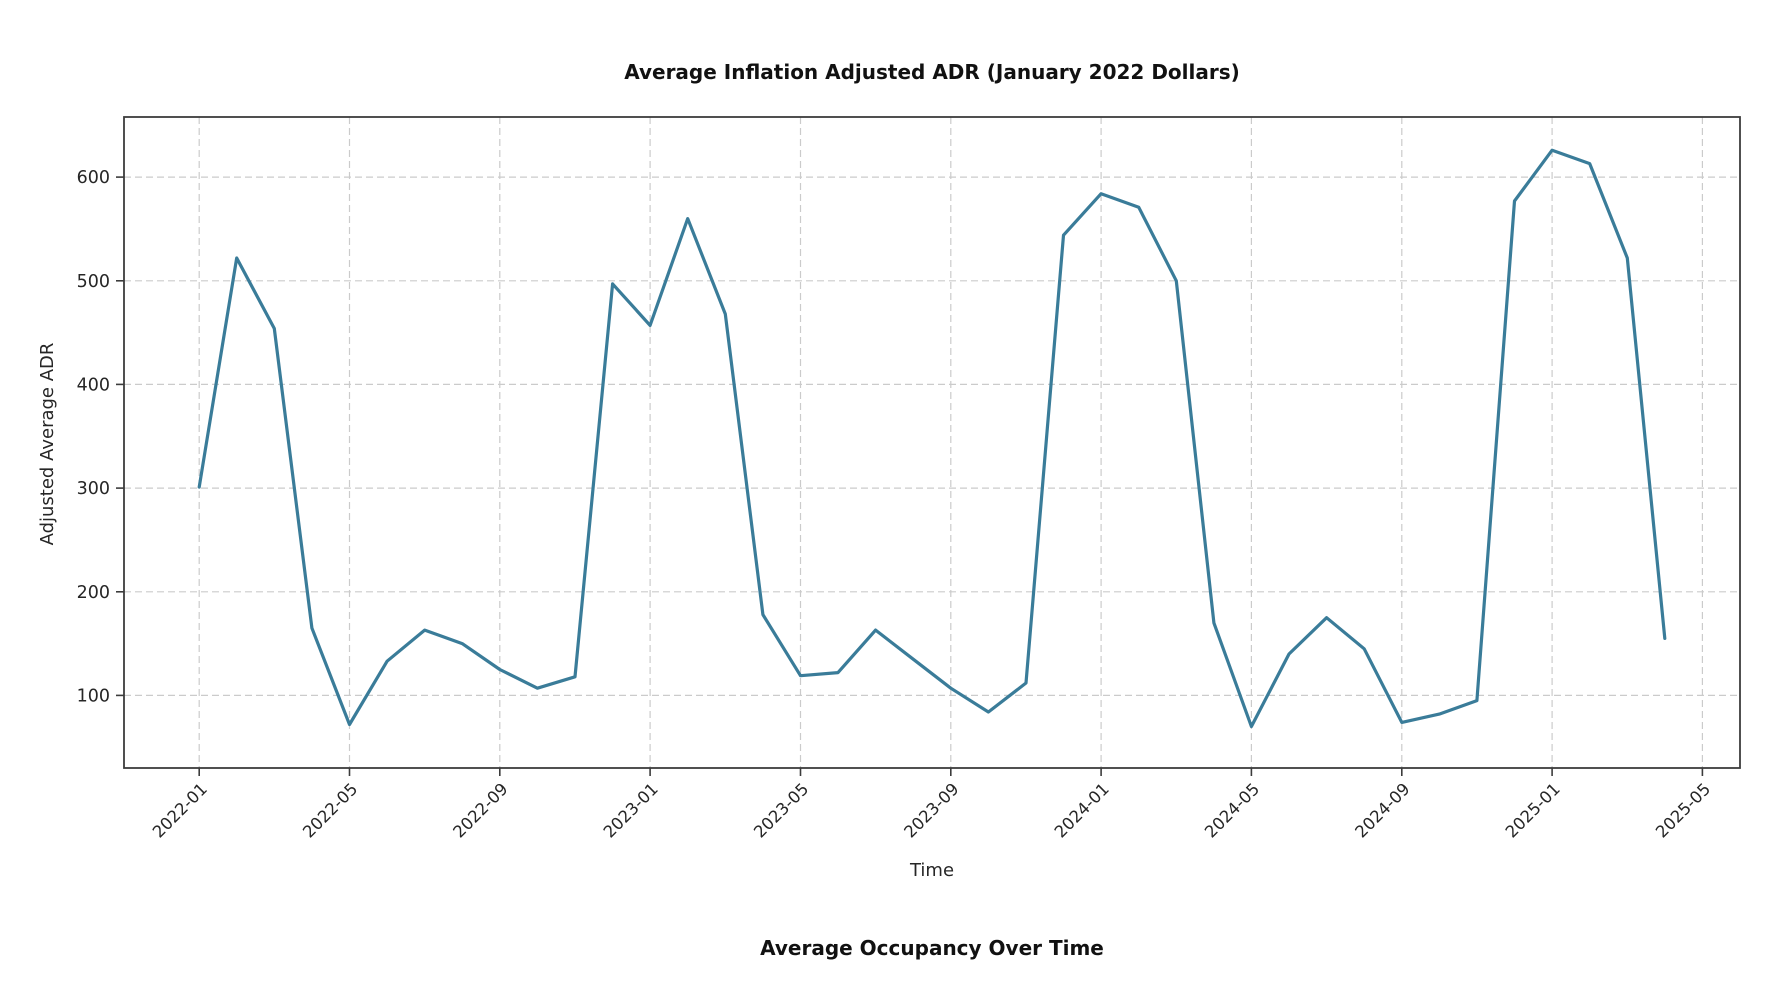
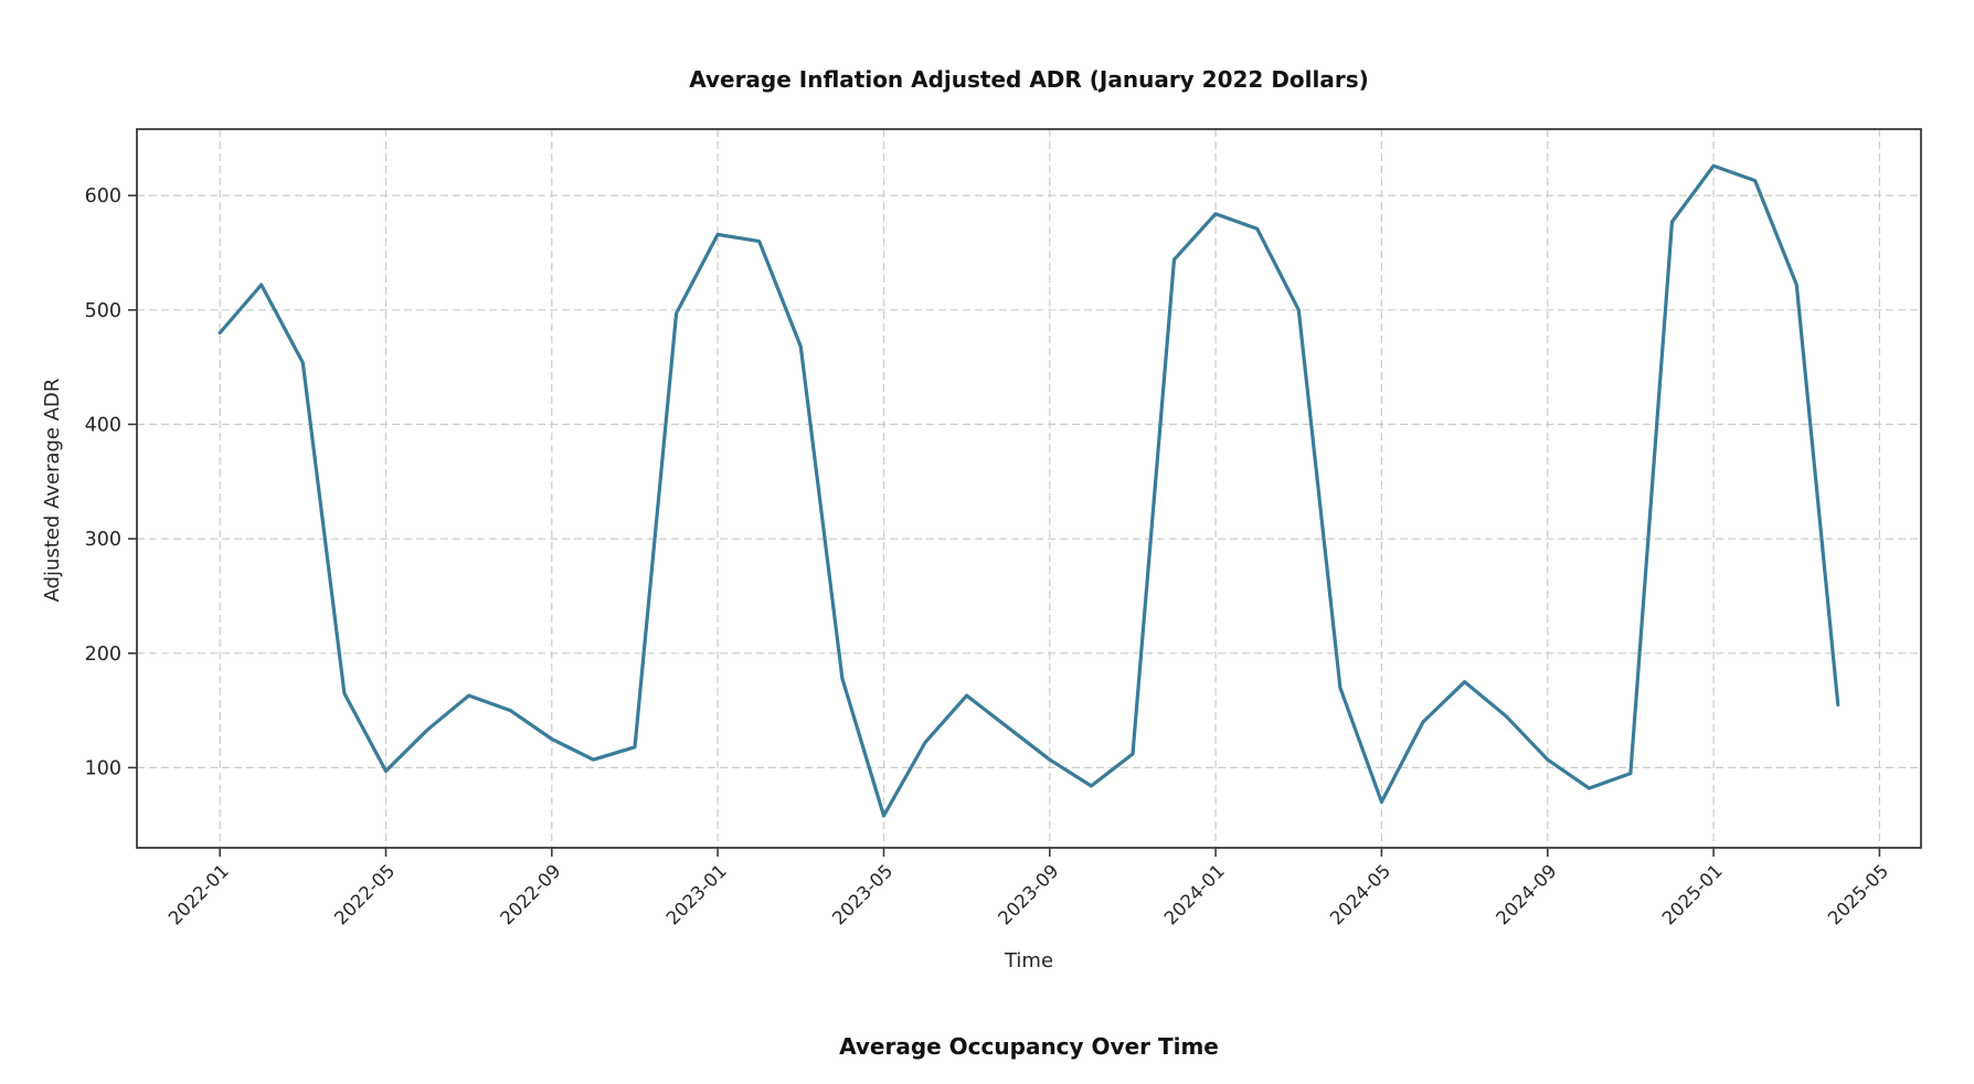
2022-01: 301 -> 480
2022-05: 72 -> 97
2023-01: 457 -> 566
2023-05: 119 -> 58
2024-09: 74 -> 107
